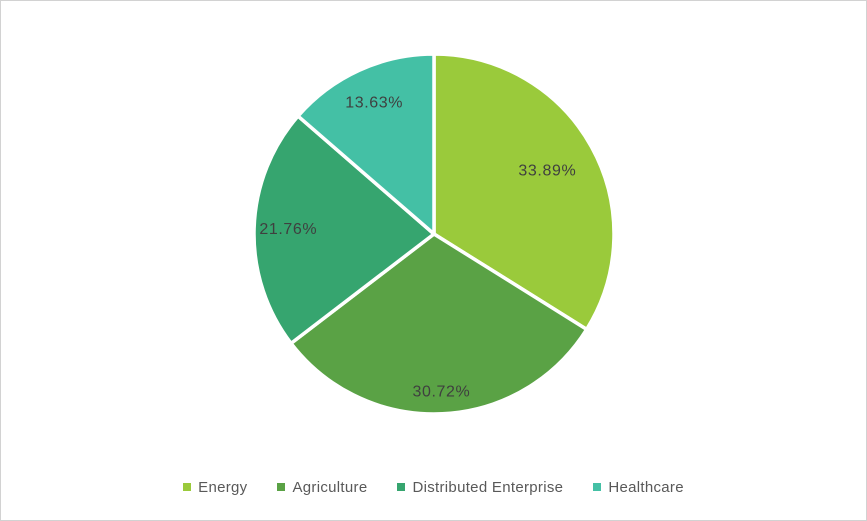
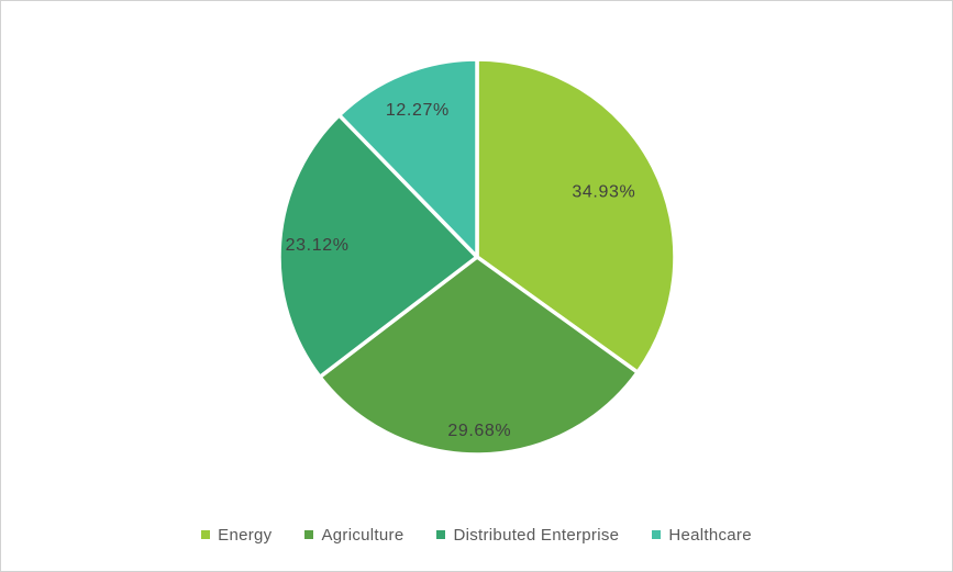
Energy: 33.89% -> 34.93%
Agriculture: 30.72% -> 29.68%
Distributed Enterprise: 21.76% -> 23.12%
Healthcare: 13.63% -> 12.27%
